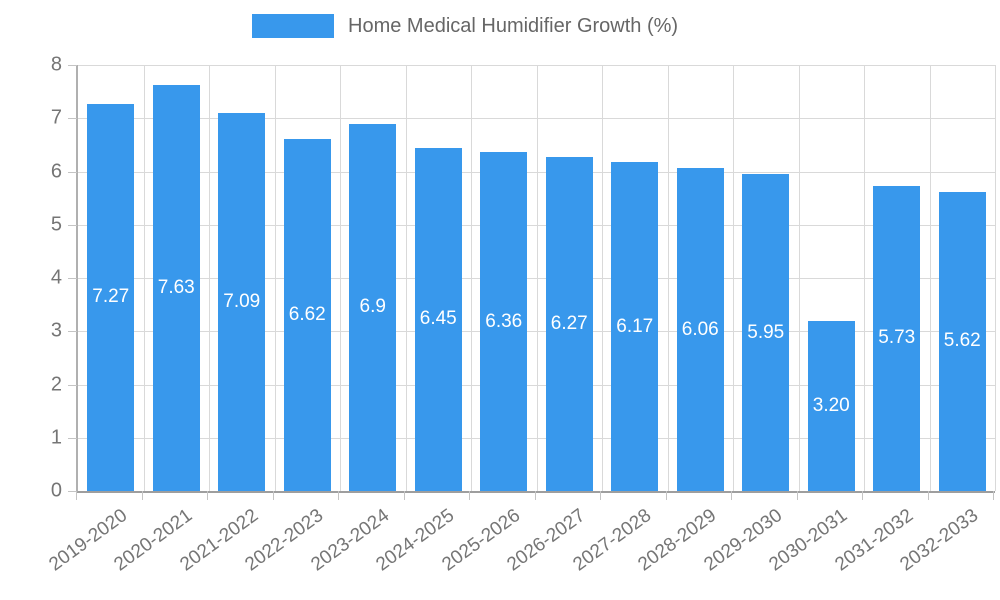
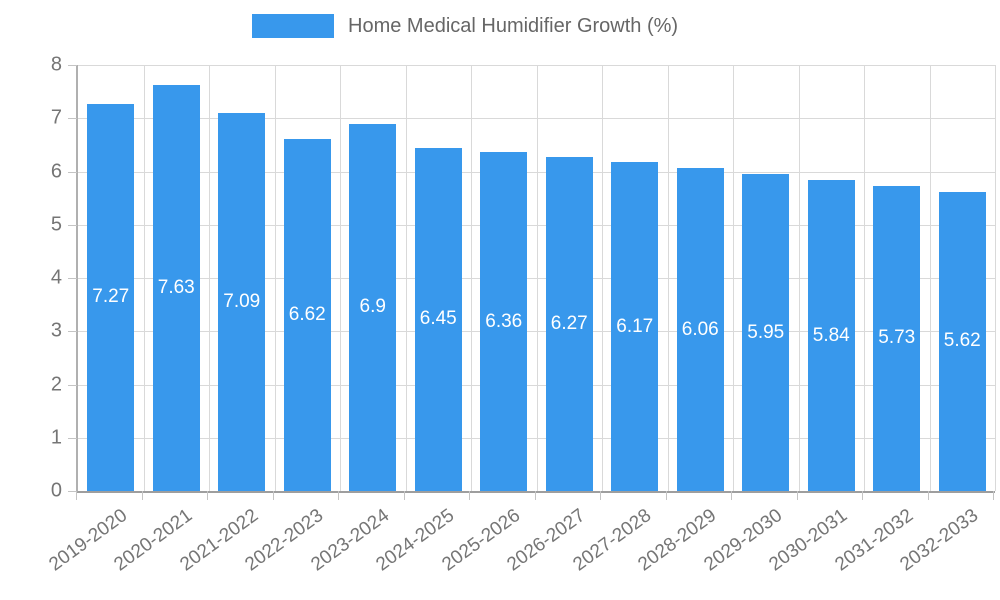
2030-2031: 3.20 -> 5.84
